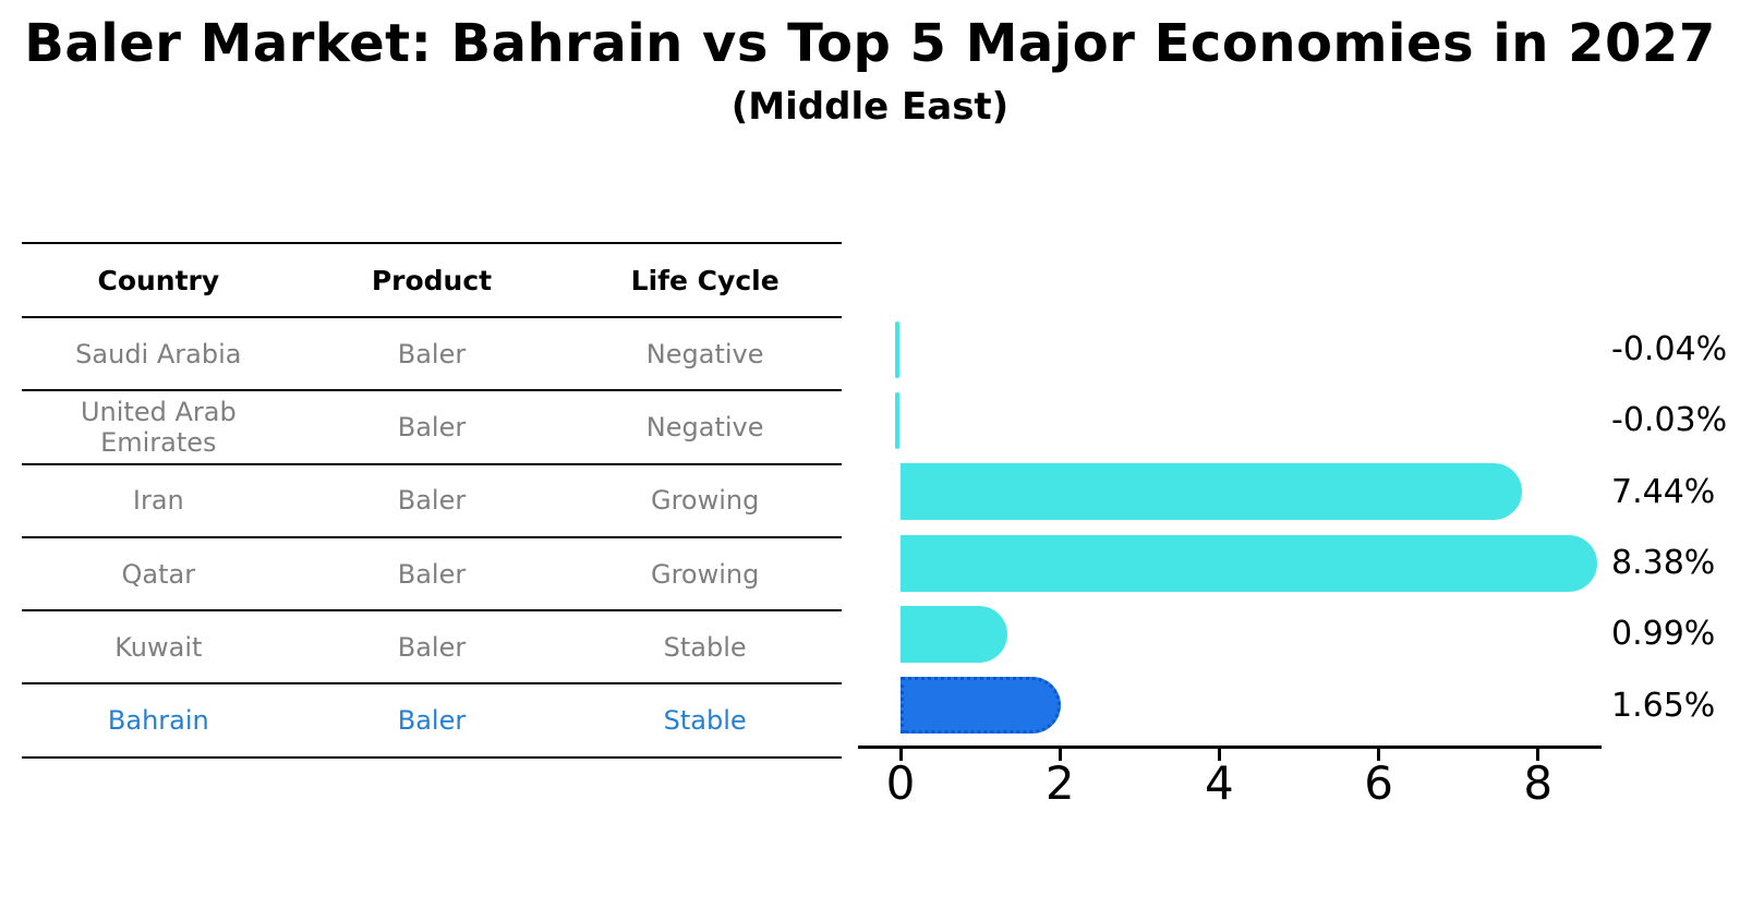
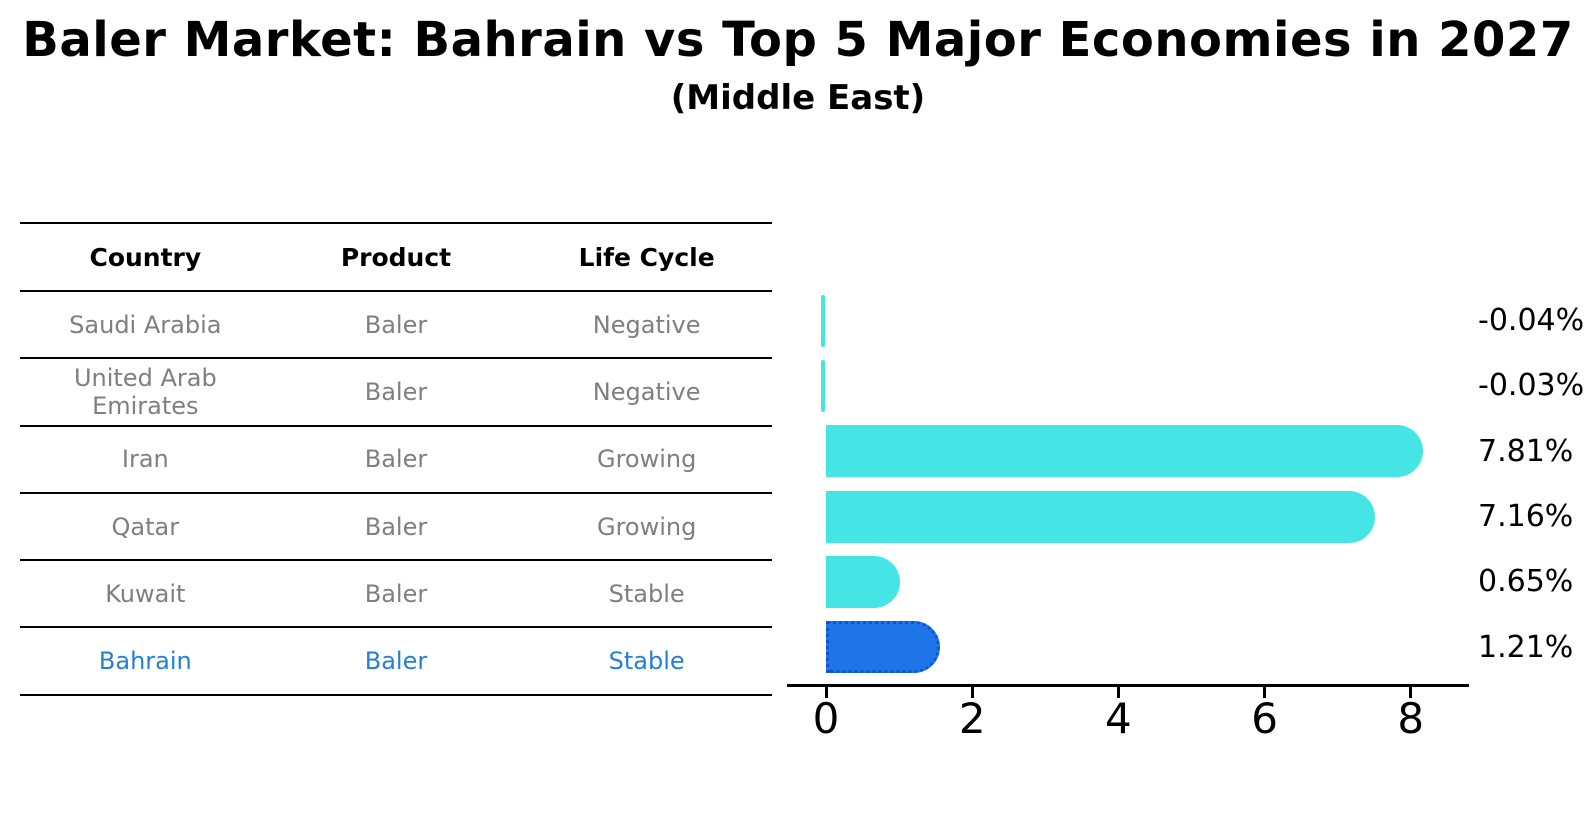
Iran: 7.44% -> 7.81%
Qatar: 8.38% -> 7.16%
Kuwait: 0.99% -> 0.65%
Bahrain: 1.65% -> 1.21%
